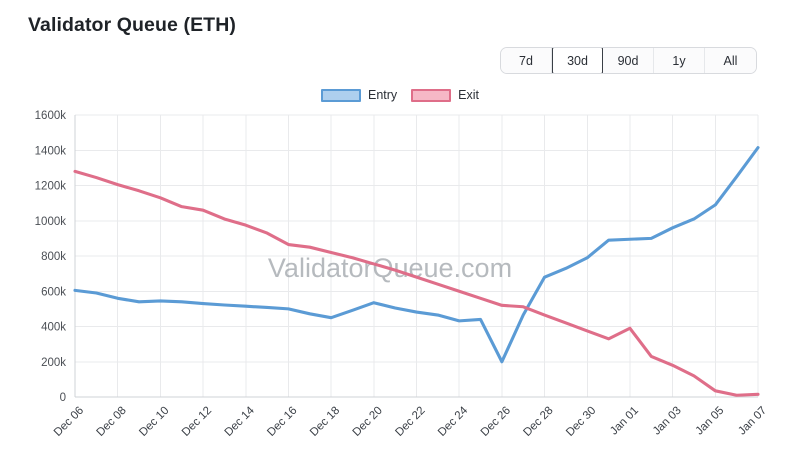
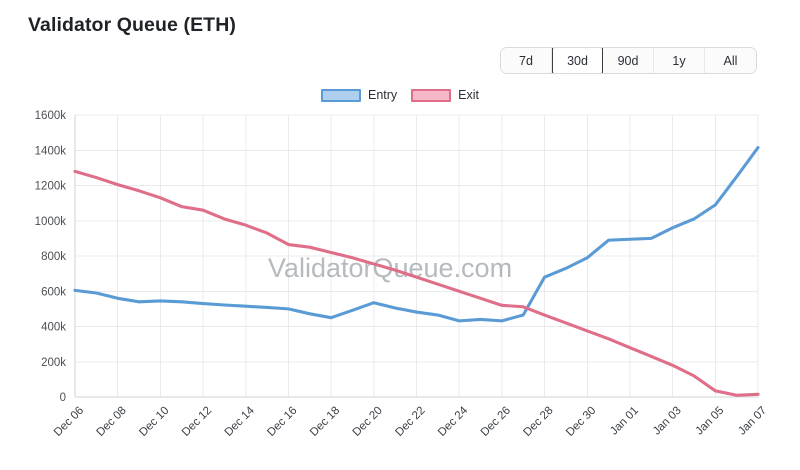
Entry/Dec 26: 200k -> 430k
Exit/Jan 01: 390k -> 280k
